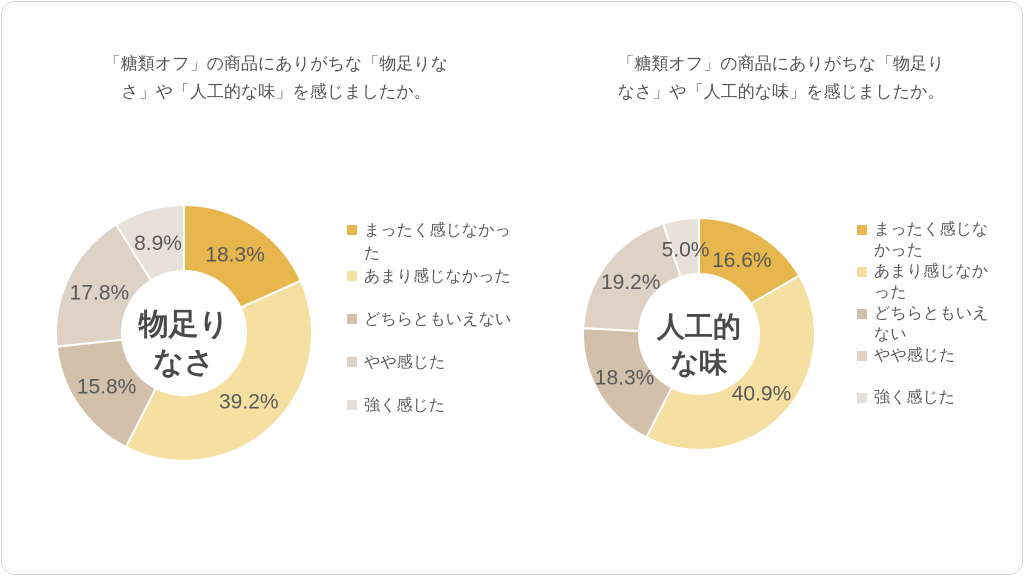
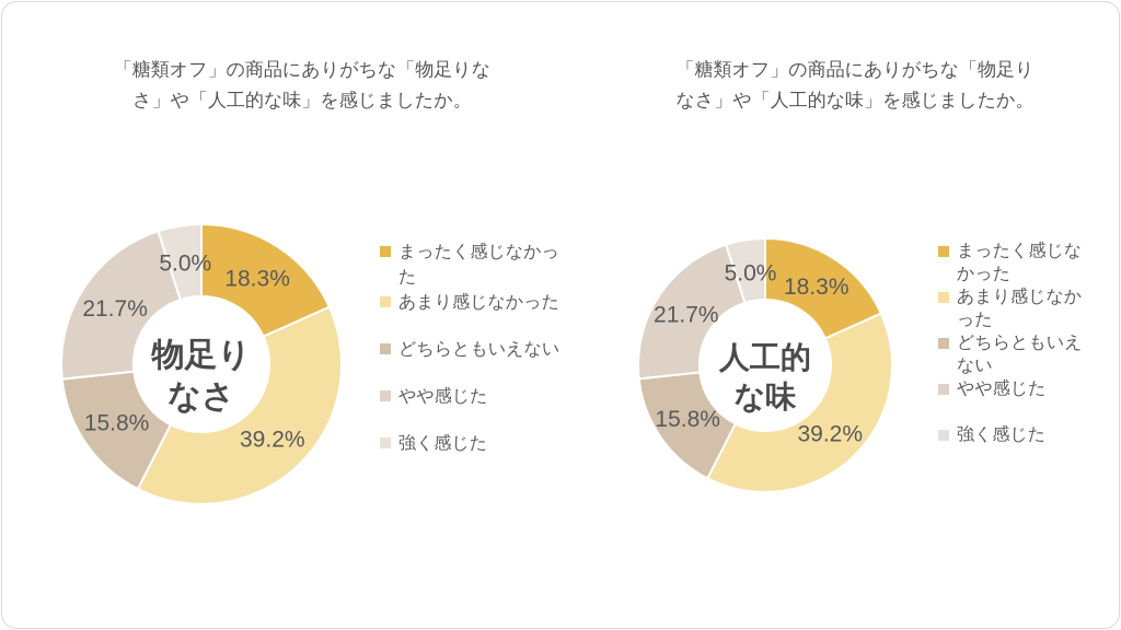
「糖類オフ」の商品にありがちな「物足りな さ」や「人工的な味」を感じましたか。/やや感じた: 17.8% -> 21.7%
「糖類オフ」の商品にありがちな「物足りな さ」や「人工的な味」を感じましたか。/強く感じた: 8.9% -> 5.0%
「糖類オフ」の商品にありがちな「物足り なさ」や「人工的な味」を感じましたか。/まったく感じなかった: 16.6% -> 18.3%
「糖類オフ」の商品にありがちな「物足り なさ」や「人工的な味」を感じましたか。/あまり感じなかった: 40.9% -> 39.2%
「糖類オフ」の商品にありがちな「物足り なさ」や「人工的な味」を感じましたか。/どちらともいえない: 18.3% -> 15.8%
「糖類オフ」の商品にありがちな「物足り なさ」や「人工的な味」を感じましたか。/やや感じた: 19.2% -> 21.7%
